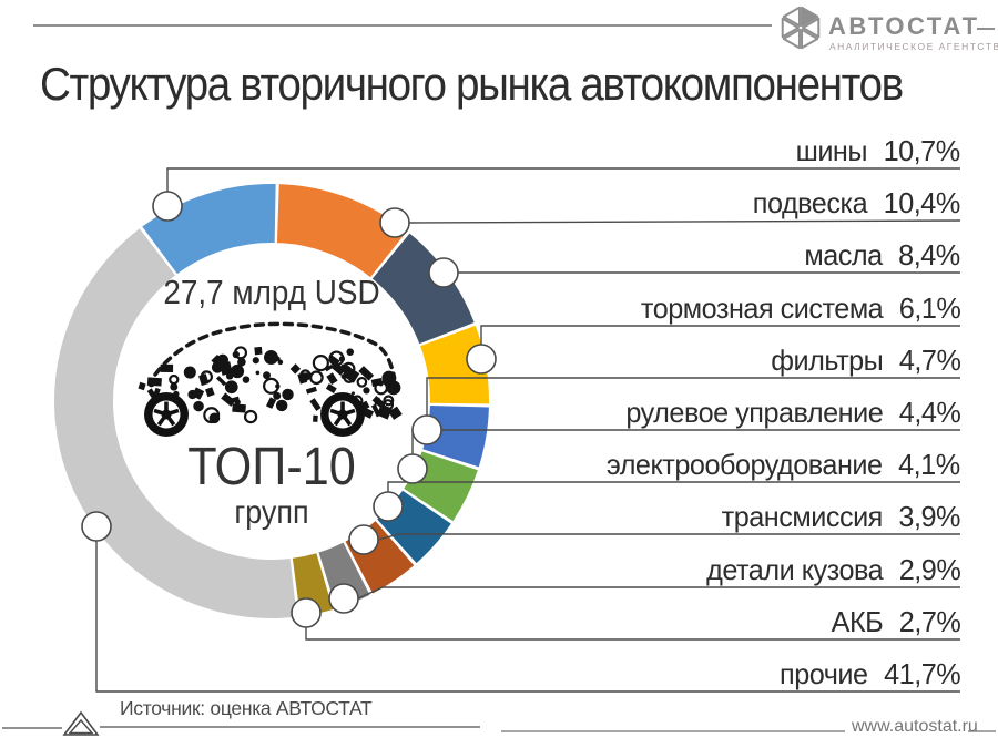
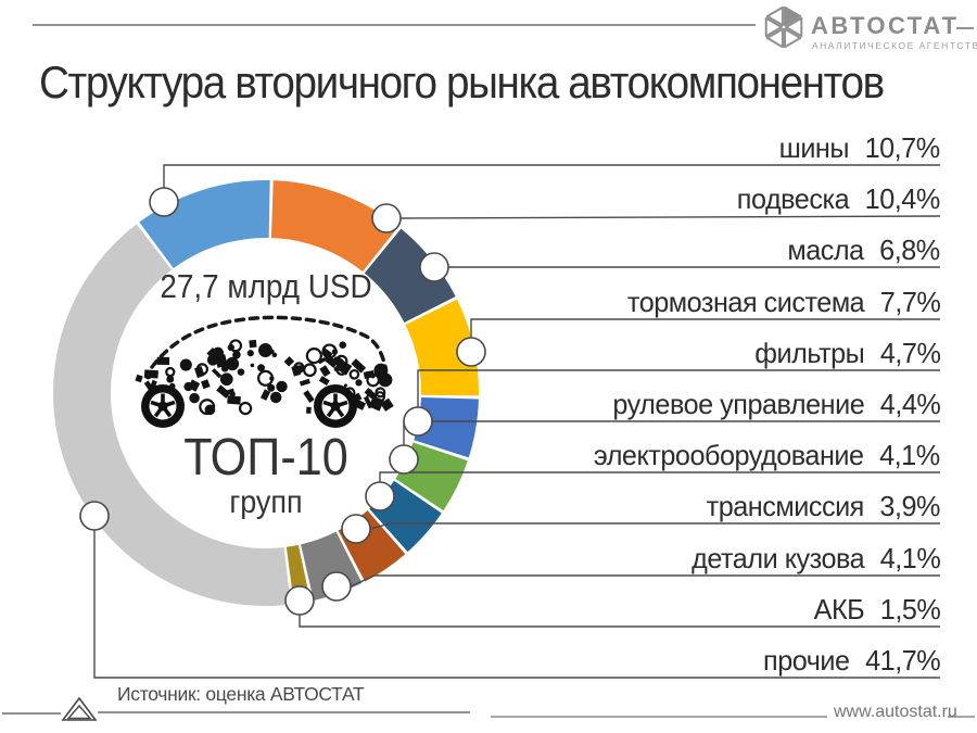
масла: 8,4% -> 6,8%
тормозная система: 6,1% -> 7,7%
детали кузова: 2,9% -> 4,1%
АКБ: 2,7% -> 1,5%
